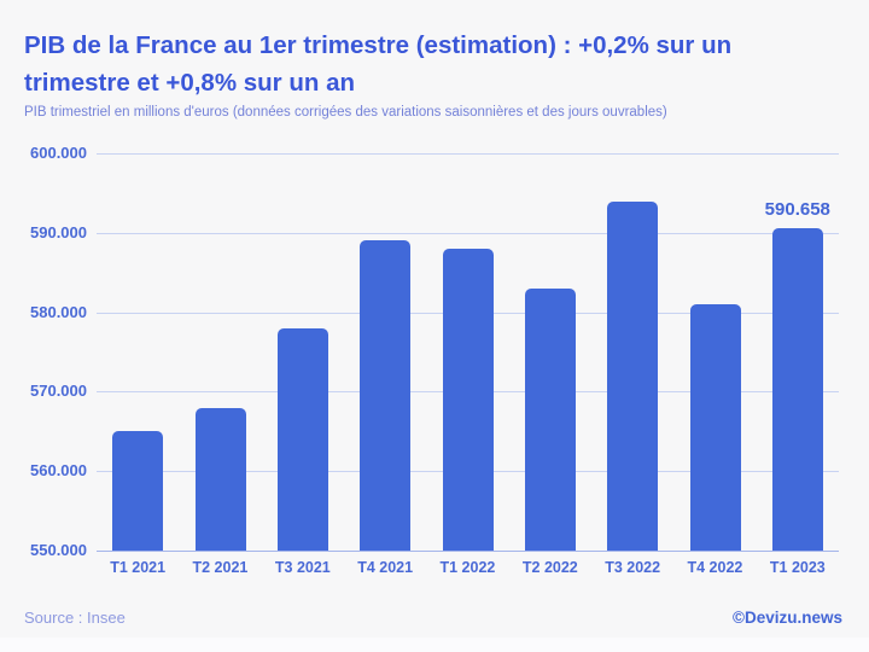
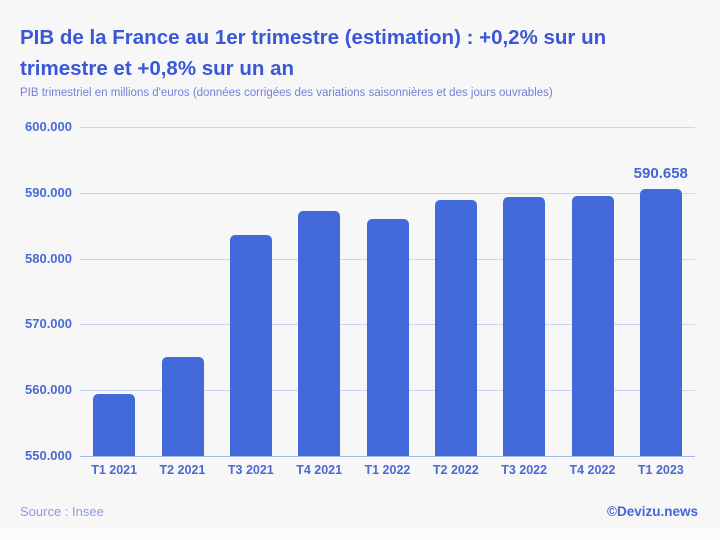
T1 2021: 565000 -> 560000
T2 2021: 568000 -> 565000
T3 2021: 578000 -> 584000
T4 2021: 589000 -> 587000
T1 2022: 588000 -> 586000
T2 2022: 583000 -> 589000
T3 2022: 594000 -> 589000
T4 2022: 581000 -> 590000
